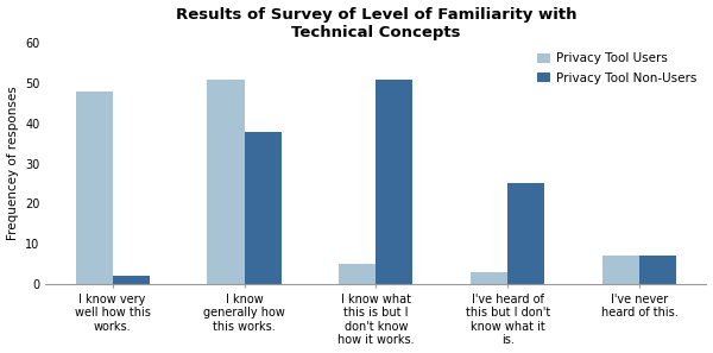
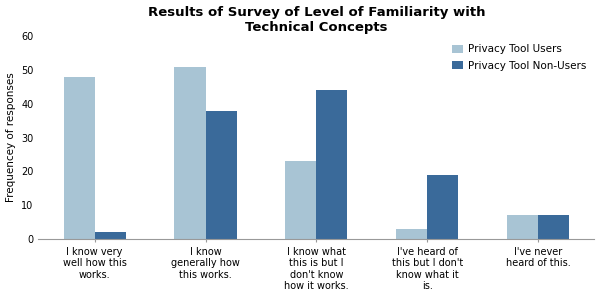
Privacy Tool Users/I know what this is but I don't know how it works.: 5 -> 23
Privacy Tool Non-Users/I know what this is but I don't know how it works.: 51 -> 44
Privacy Tool Non-Users/I've heard of this but I don't know what it is.: 25 -> 19
